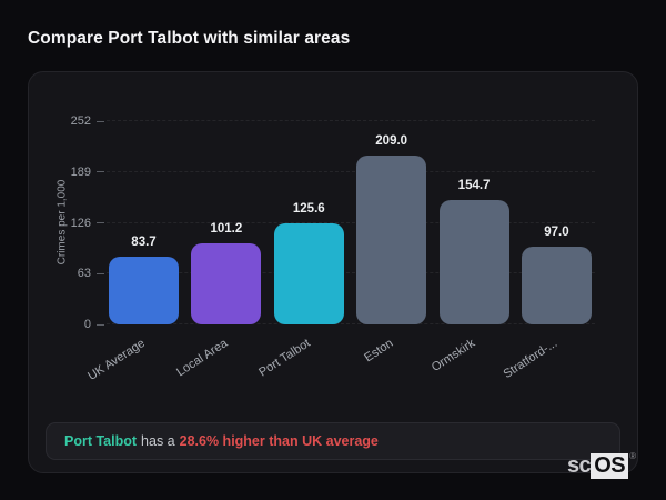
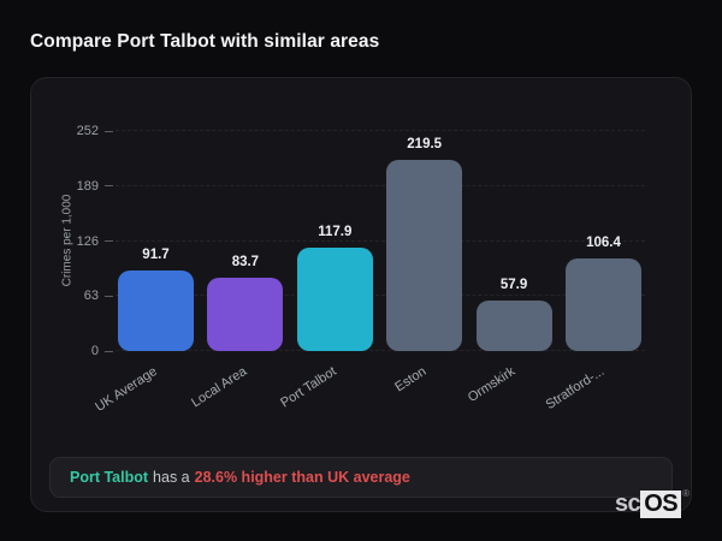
UK Average: 83.7 -> 91.7
Local Area: 101.2 -> 83.7
Port Talbot: 125.6 -> 117.9
Eston: 209.0 -> 219.5
Ormskirk: 154.7 -> 57.9
Stratford-...: 97.0 -> 106.4
